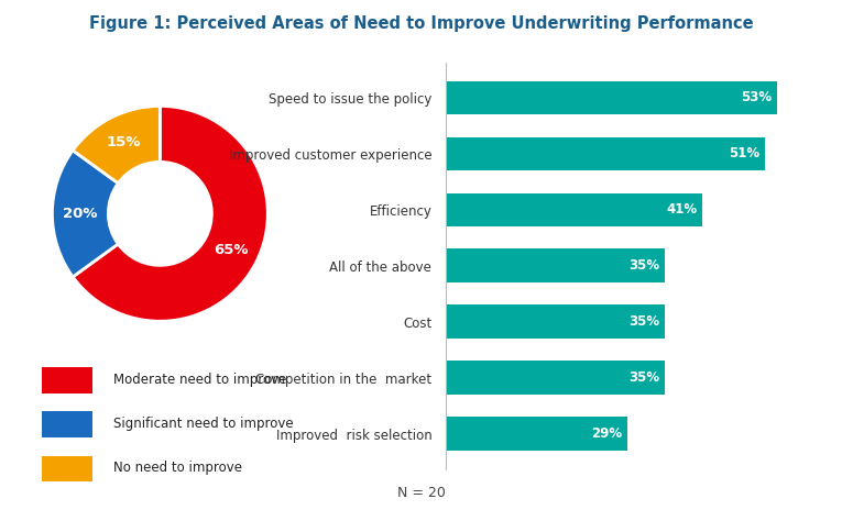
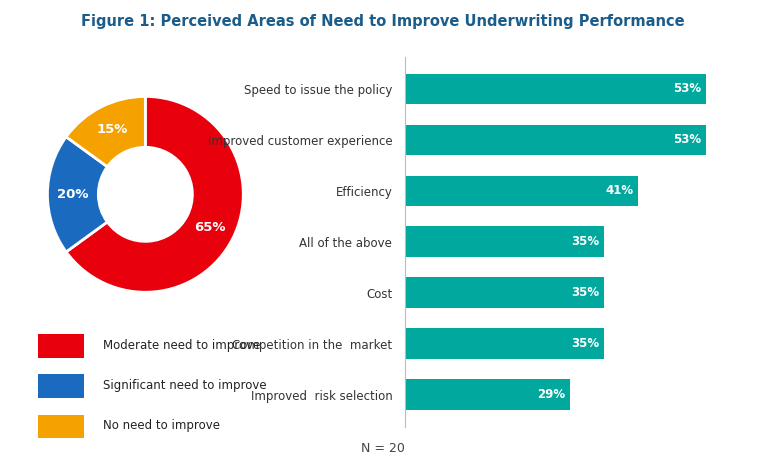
Improved customer experience: 51% -> 53%
